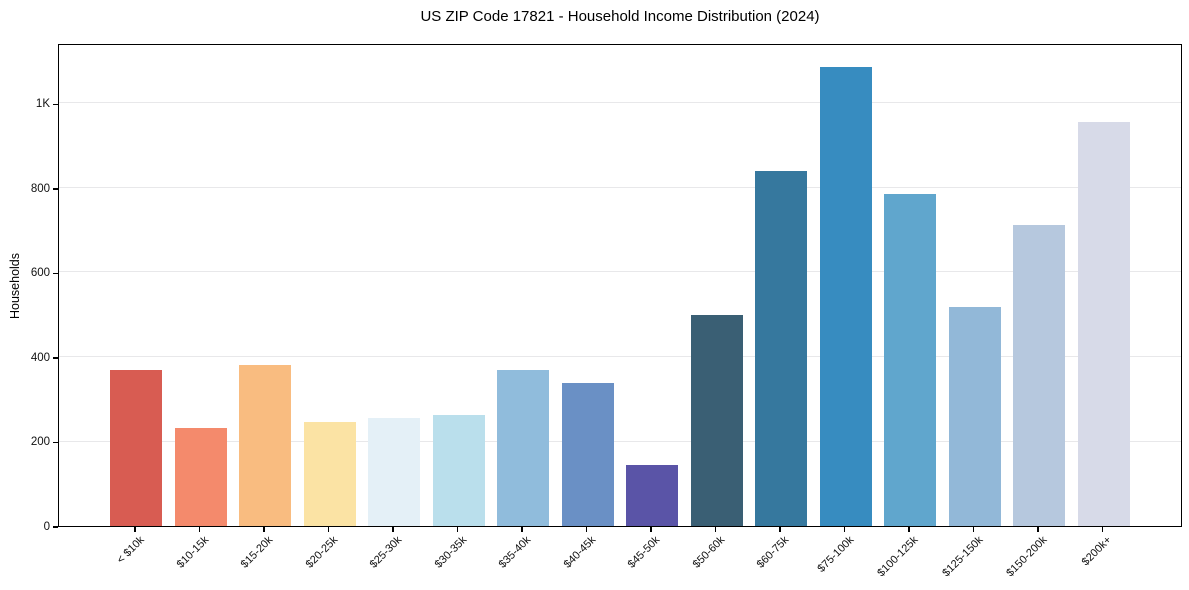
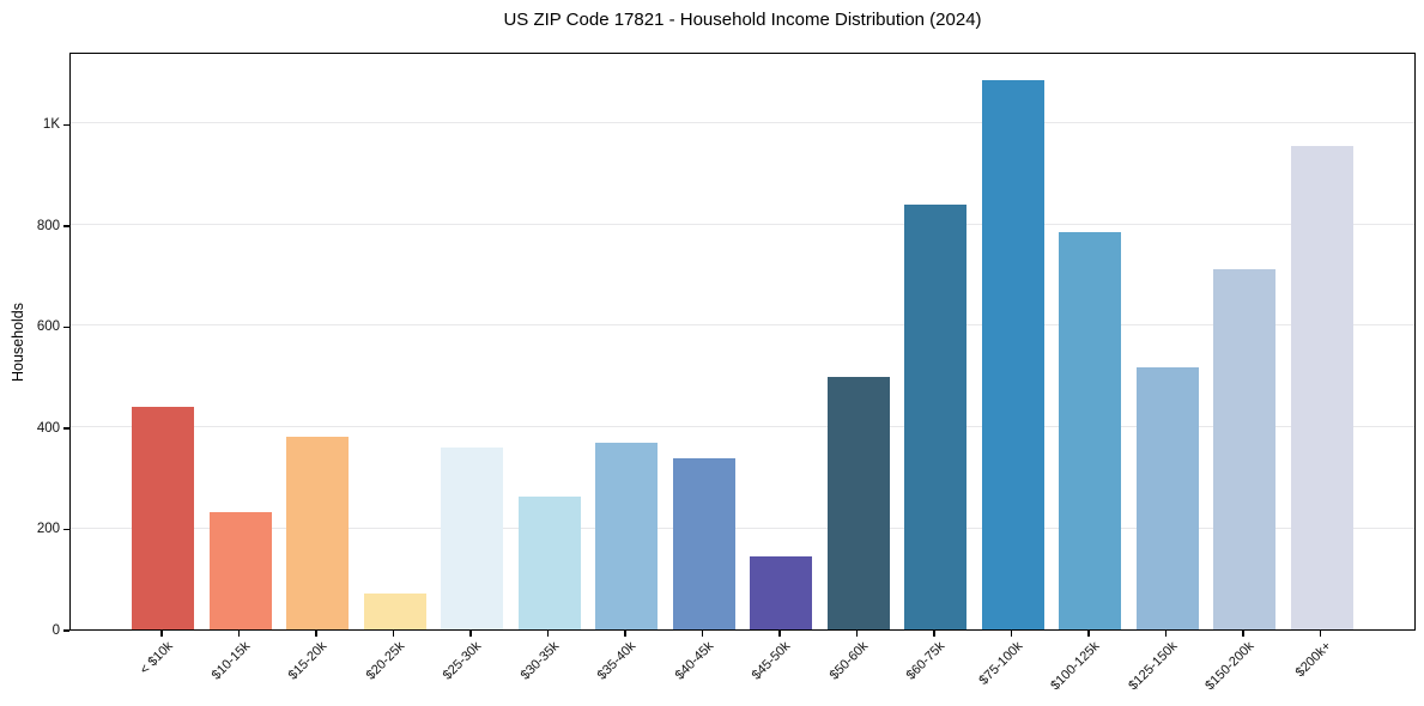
< $10k: 370 -> 440
$20-25k: 250 -> 70
$25-30k: 260 -> 360
